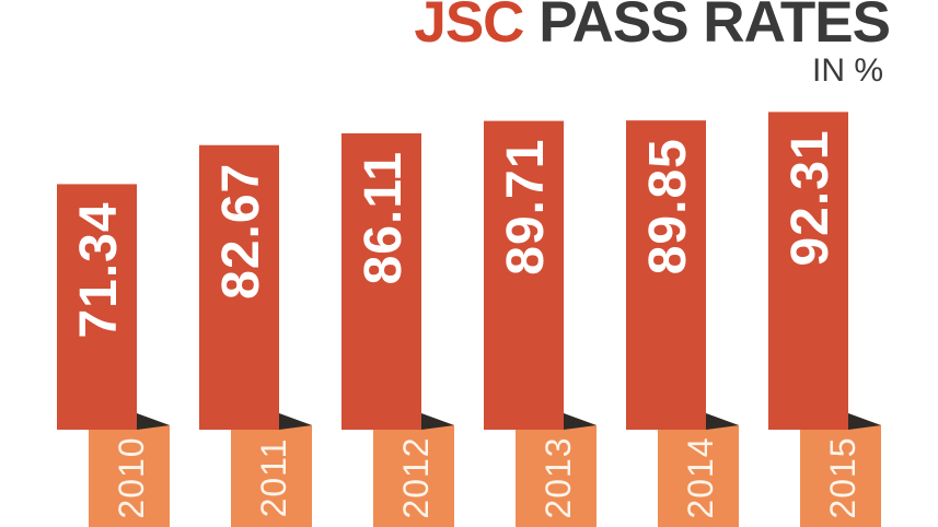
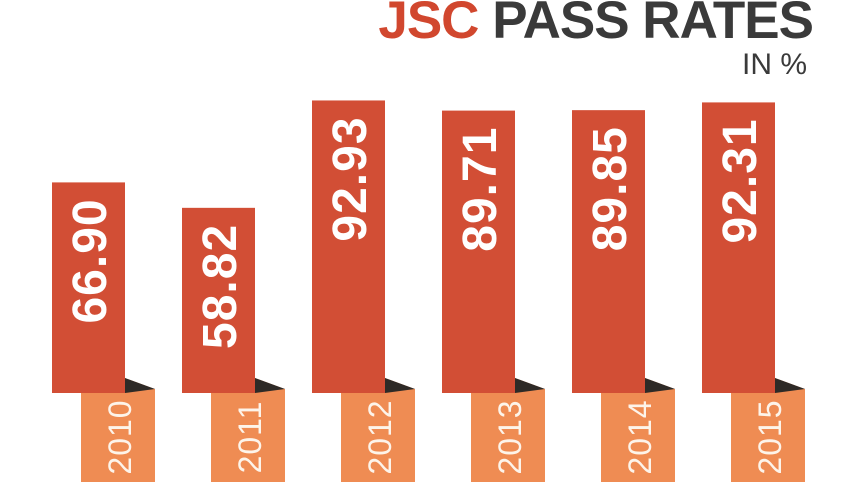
2010: 71.34 -> 66.90
2011: 82.67 -> 58.82
2012: 86.11 -> 92.93
